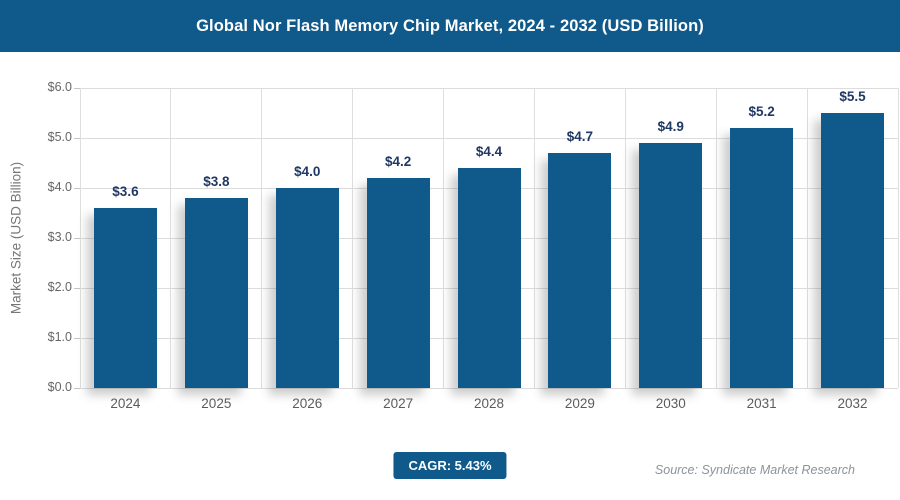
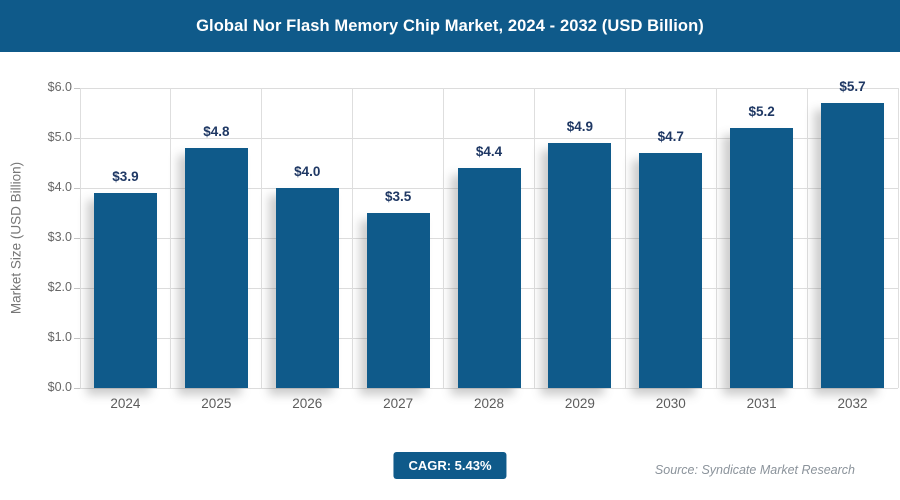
2024: $3.6 -> $3.9
2025: $3.8 -> $4.8
2027: $4.2 -> $3.5
2029: $4.7 -> $4.9
2030: $4.9 -> $4.7
2032: $5.5 -> $5.7
